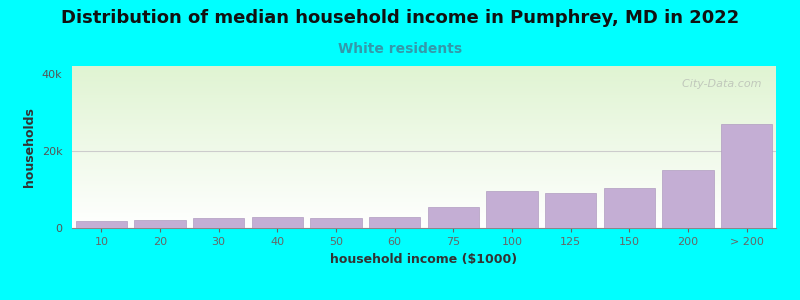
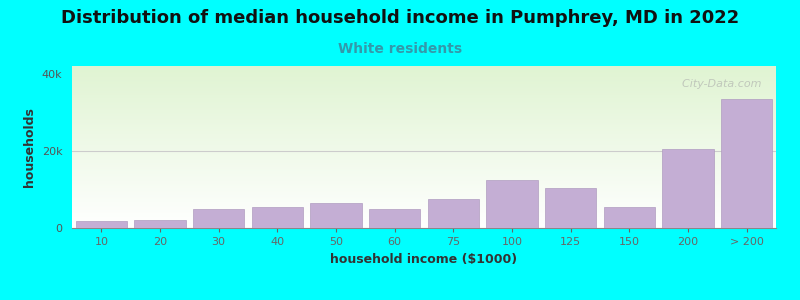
30: 2.5k -> 5.0k
40: 2.8k -> 5.5k
50: 2.7k -> 6.5k
60: 2.8k -> 5.0k
75: 5.5k -> 7.5k
100: 9.5k -> 12.5k
125: 9.0k -> 10.5k
150: 10.5k -> 5.5k
200: 15.0k -> 20.5k
> 200: 27.0k -> 33.5k
